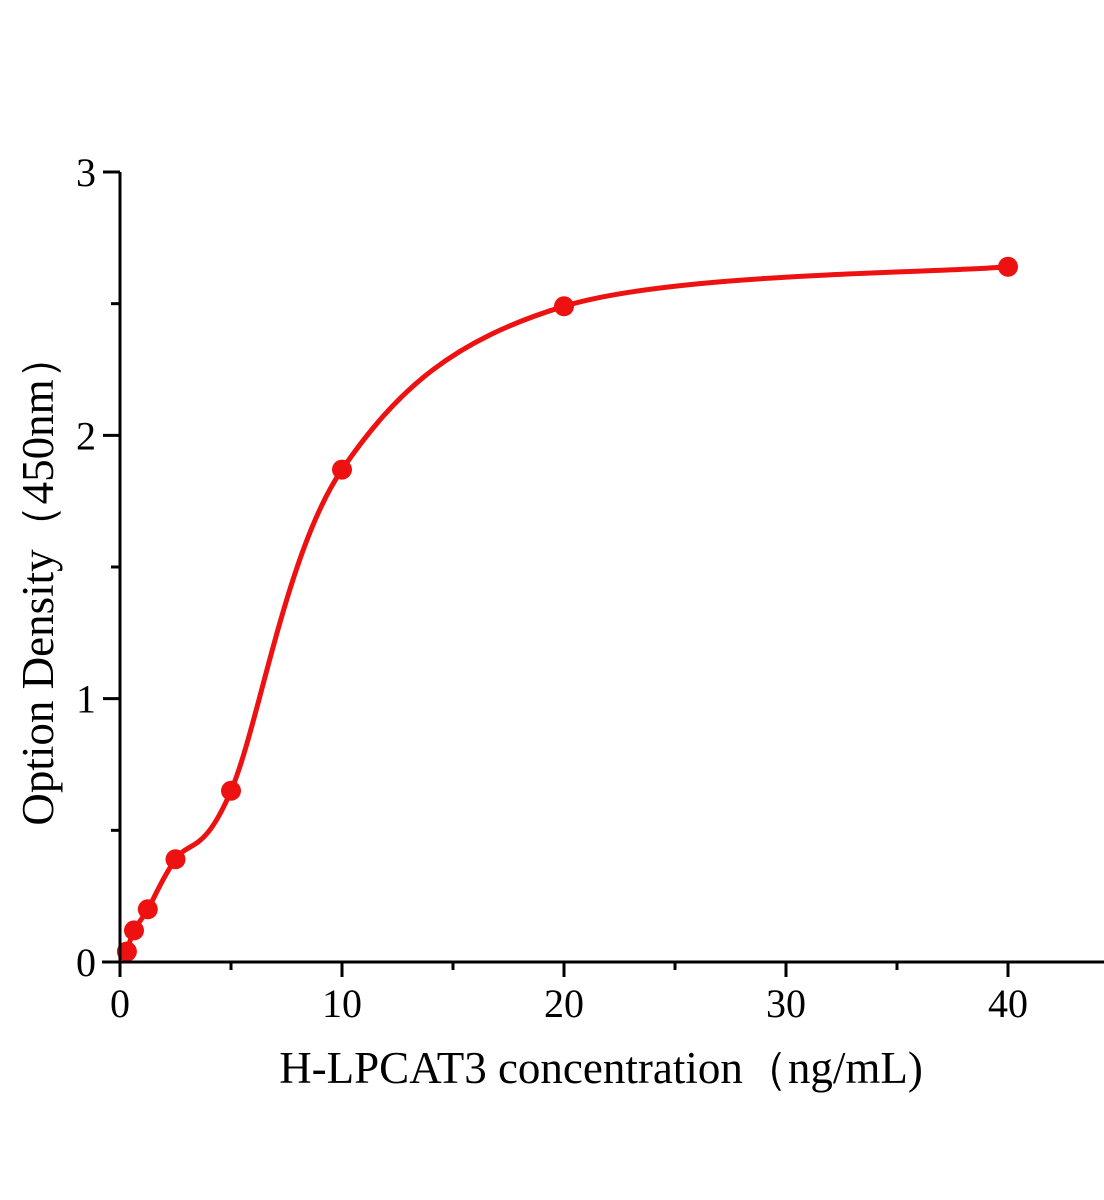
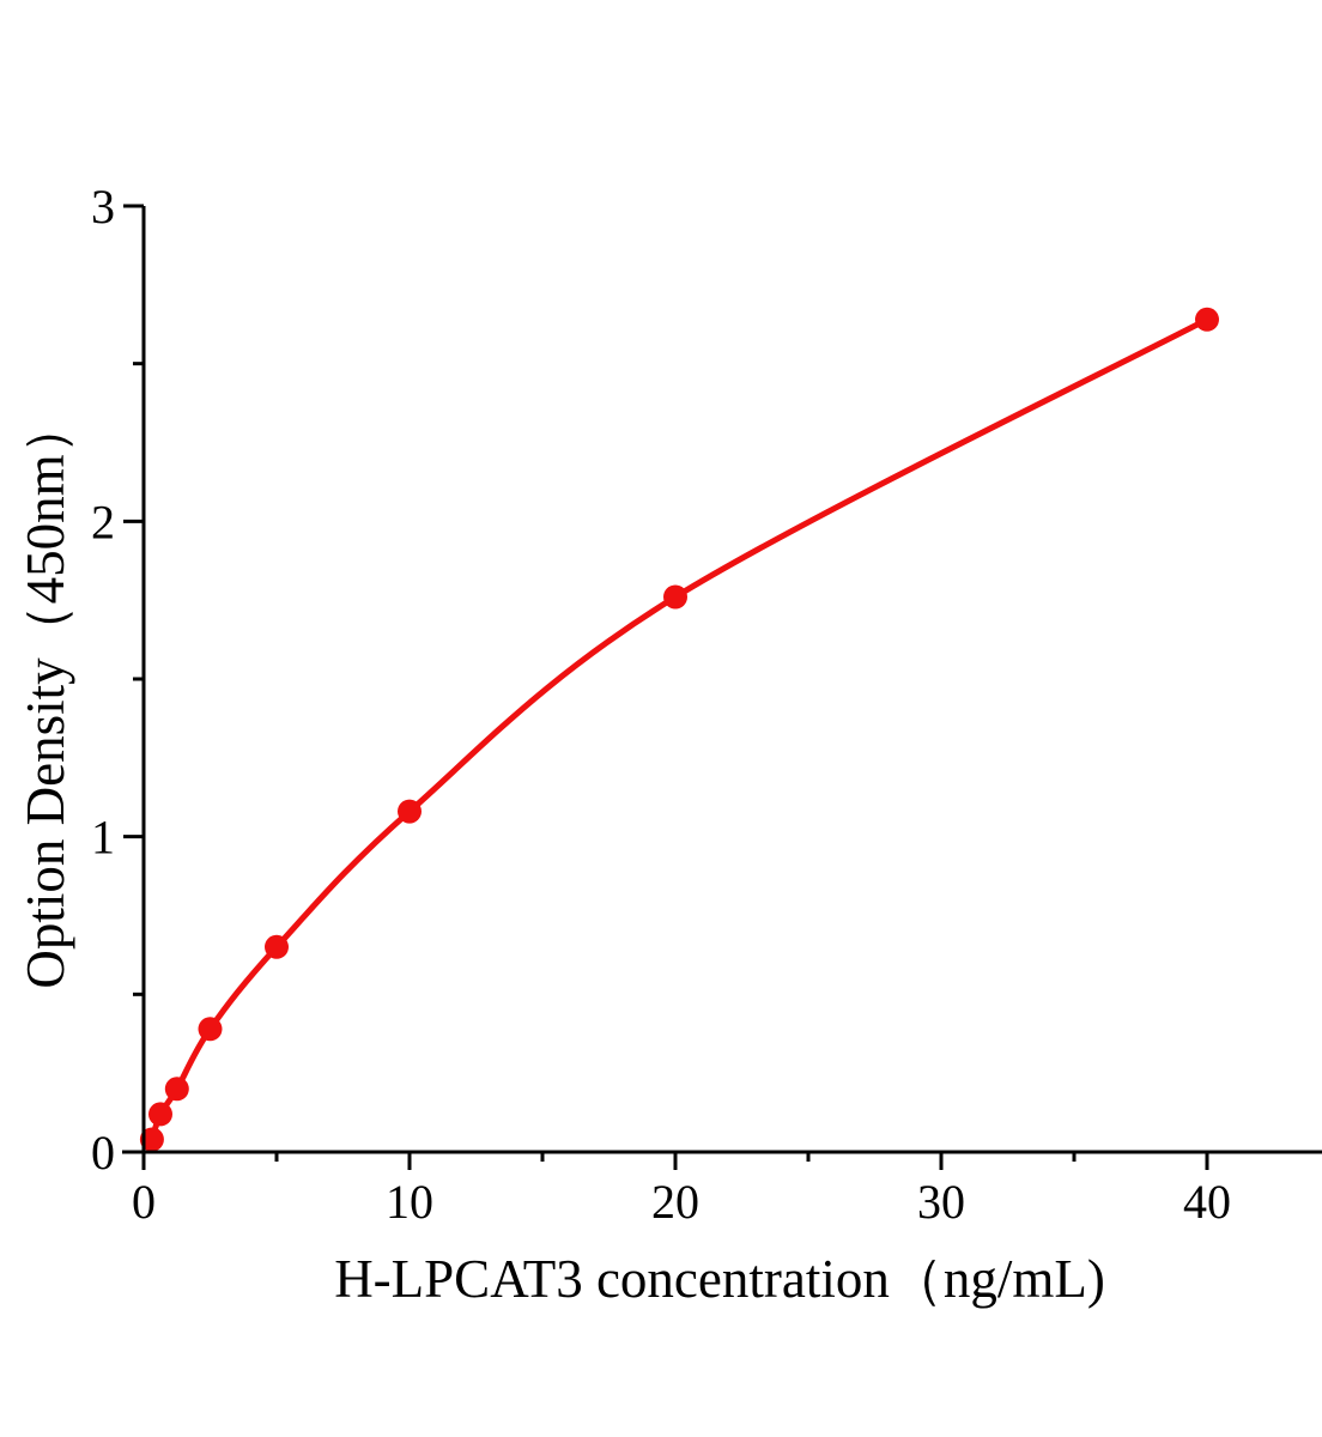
10: 1.87 -> 1.08
20: 2.49 -> 1.76
